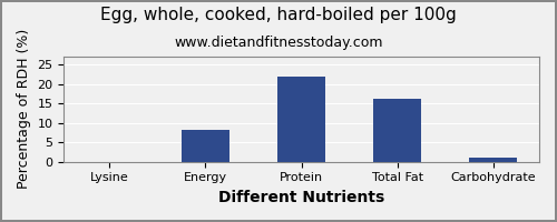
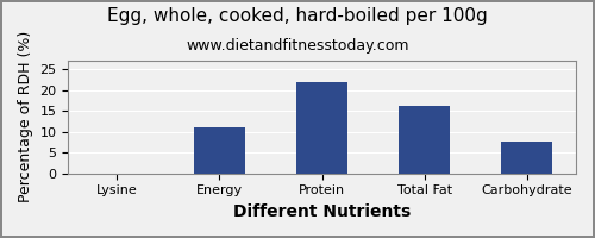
Energy: 8.1 -> 11.0
Carbohydrate: 1.0 -> 7.5
